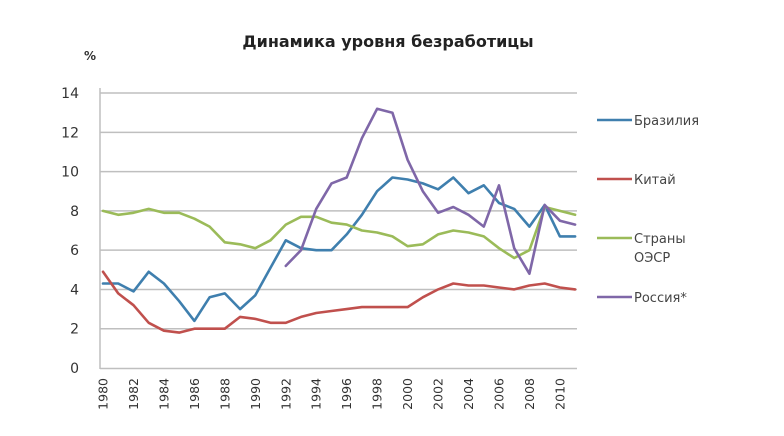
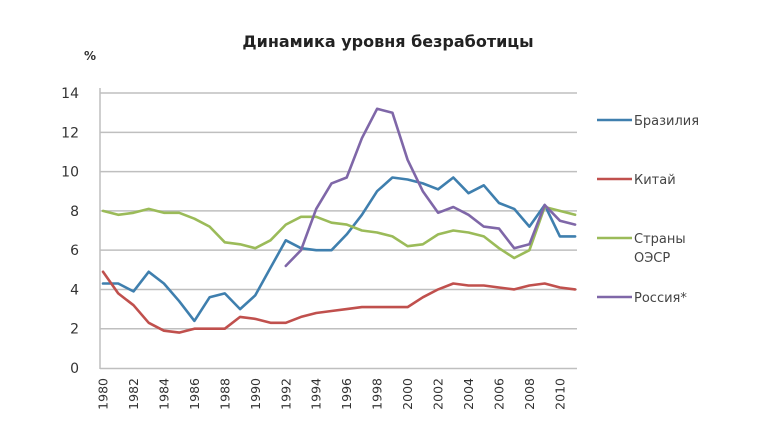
Россия*/2006: 9.3 -> 7.1
Россия*/2008: 4.8 -> 6.3
